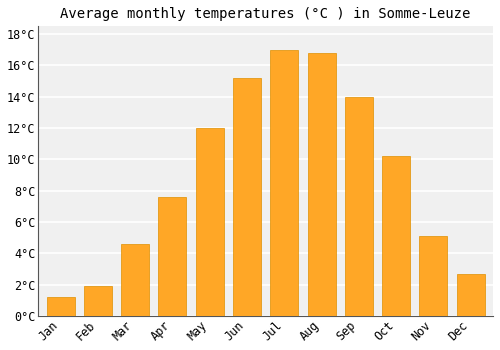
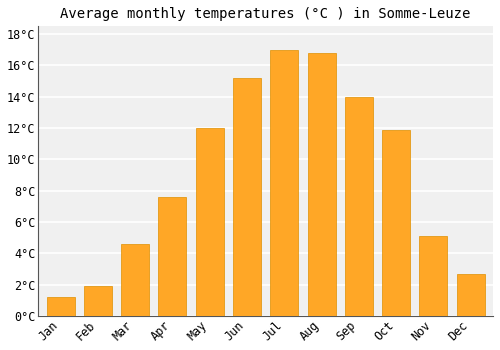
Oct: 10.2°C -> 11.9°C
